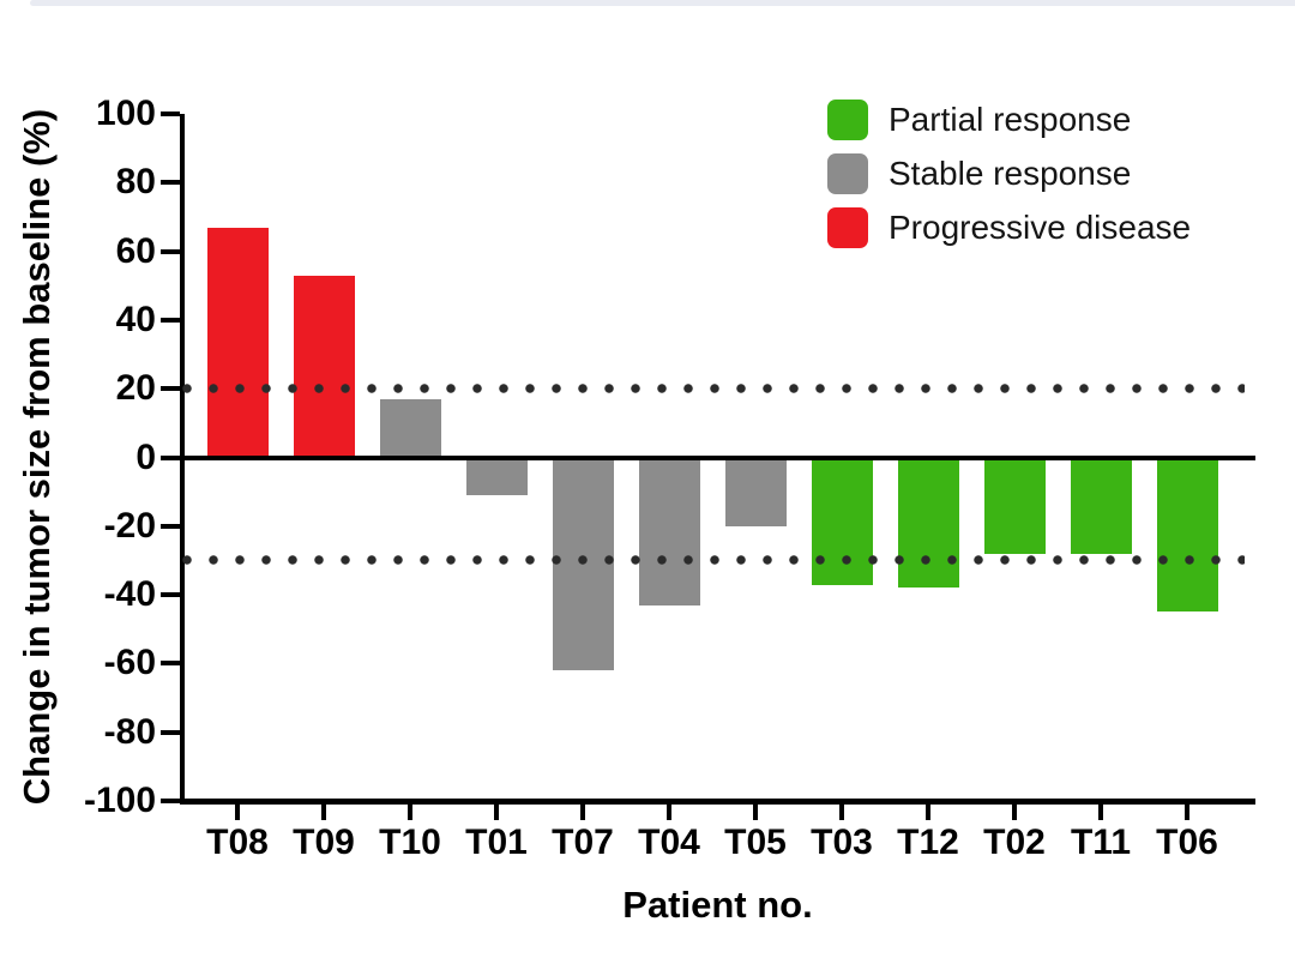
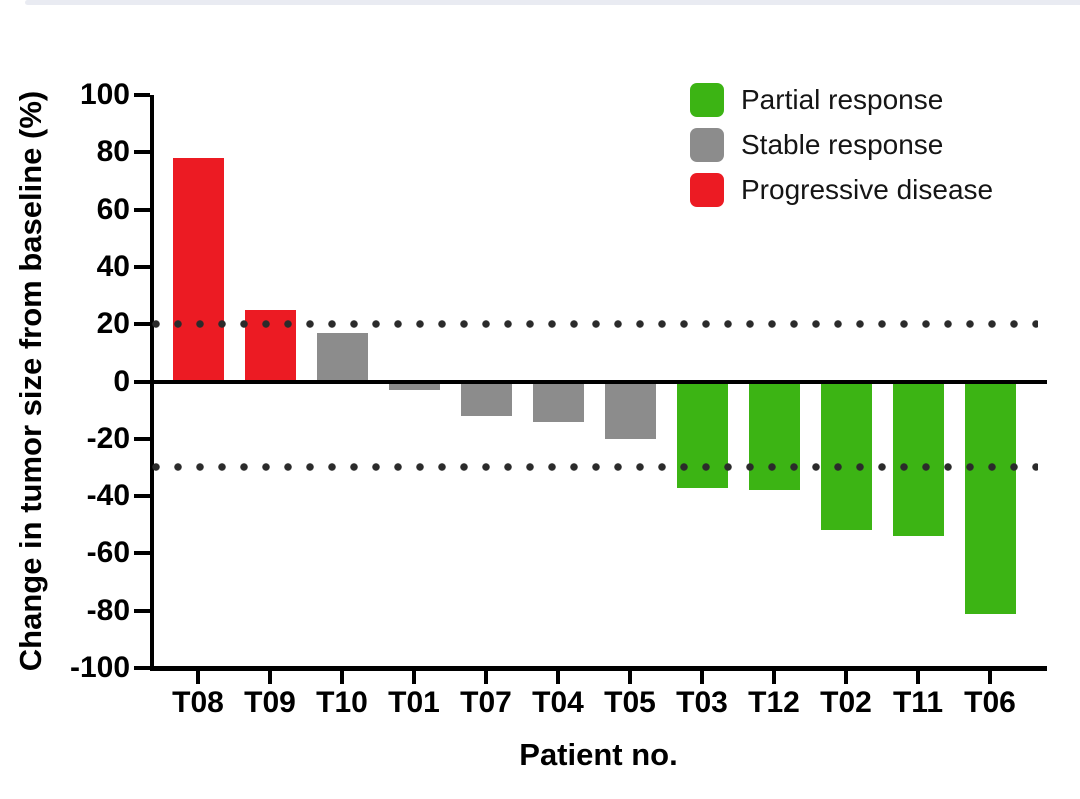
T08: 67 -> 78
T09: 53 -> 25
T01: -11 -> -3
T07: -62 -> -12
T04: -43 -> -14
T02: -28 -> -52
T11: -28 -> -54
T06: -45 -> -81
